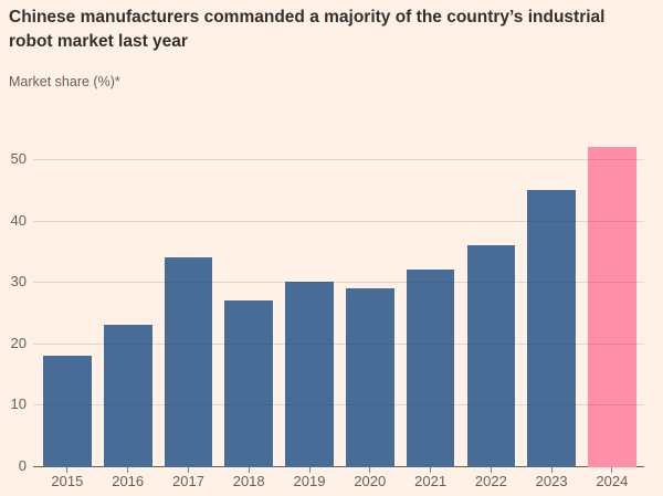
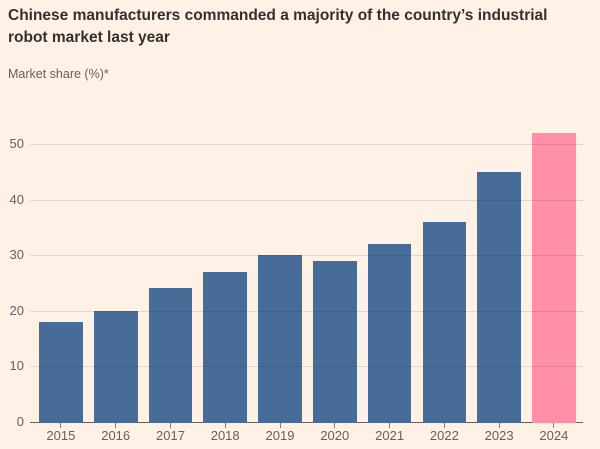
2016: 23 -> 20
2017: 34 -> 24
